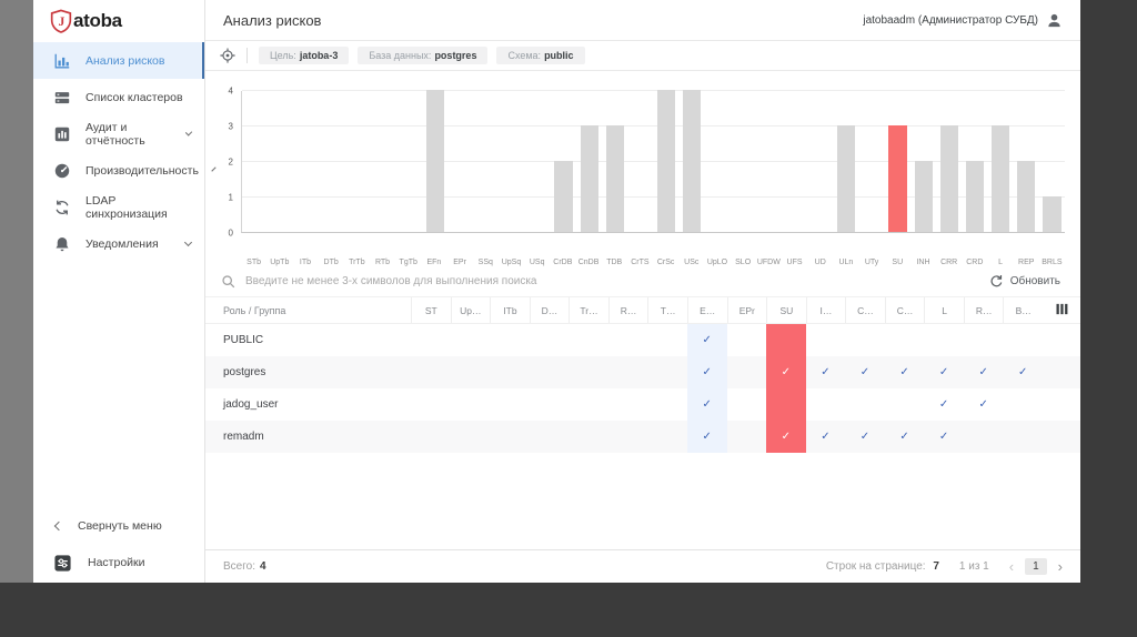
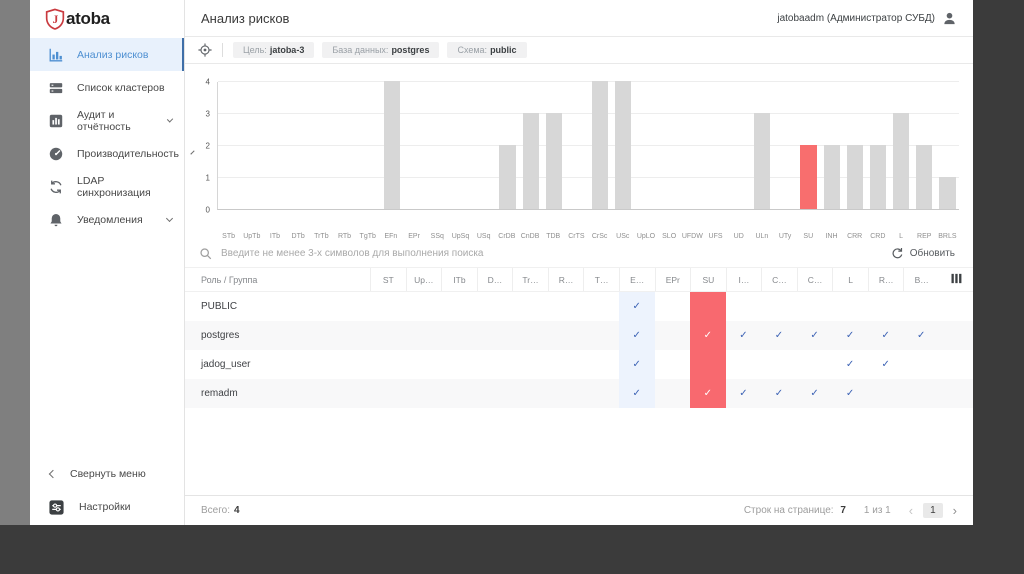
SU: 3 -> 2
CRR: 3 -> 2
